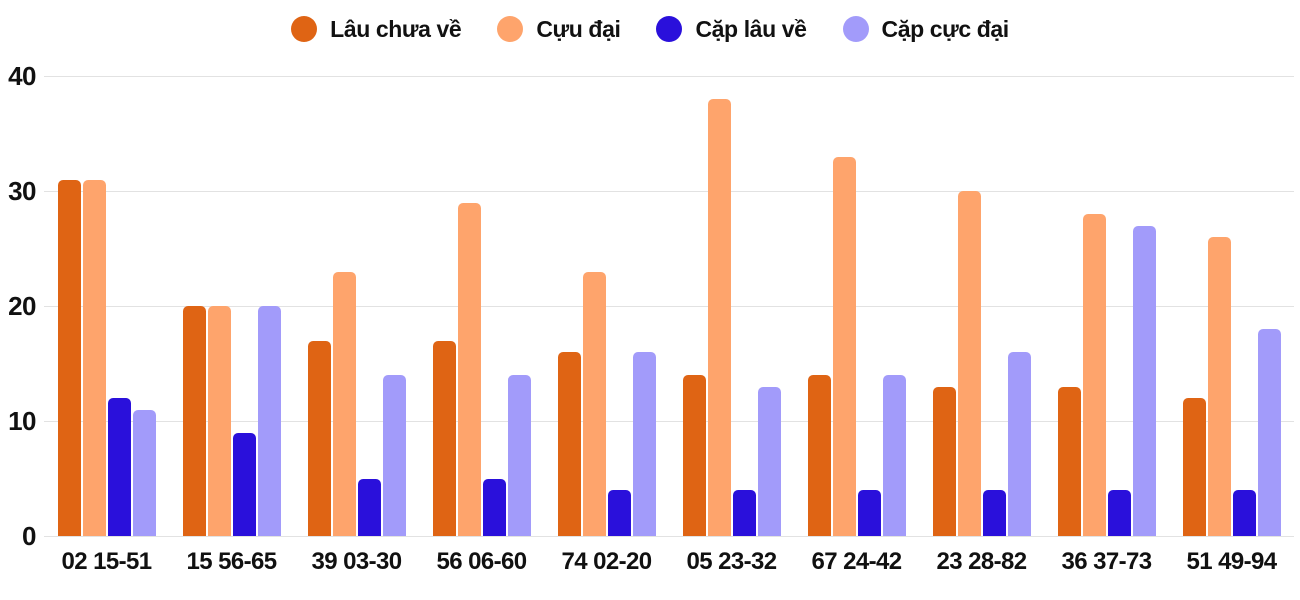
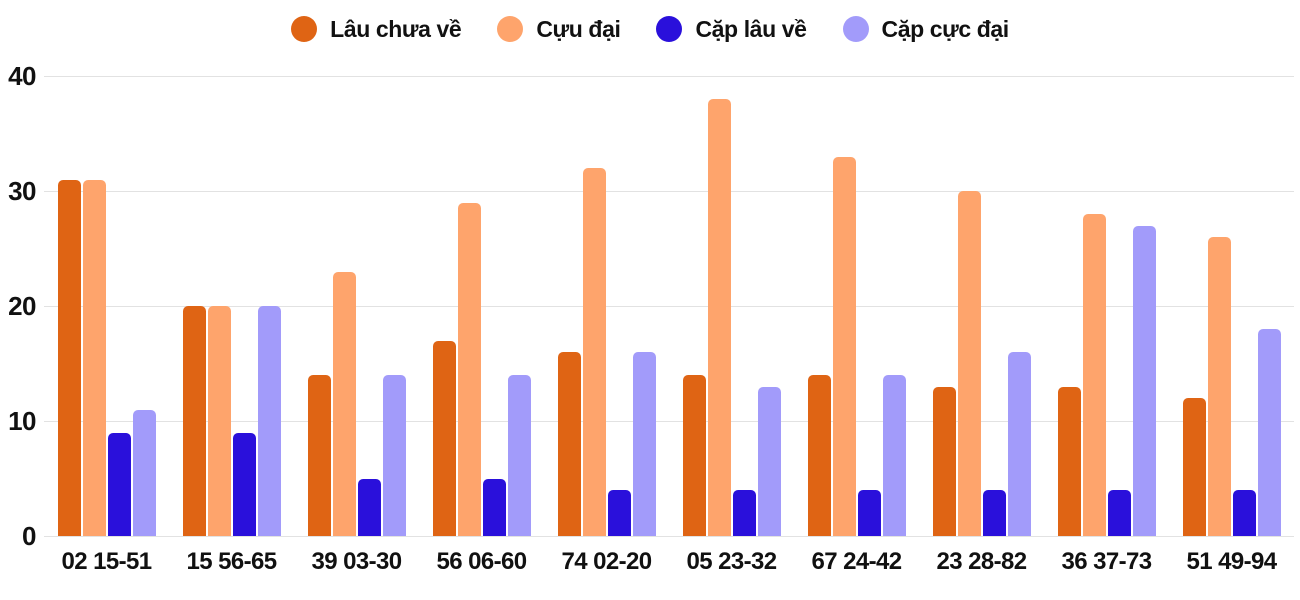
Cặp lâu về/02 15-51: 12 -> 9
Lâu chưa về/39 03-30: 17 -> 14
Cựu đại/74 02-20: 23 -> 32
